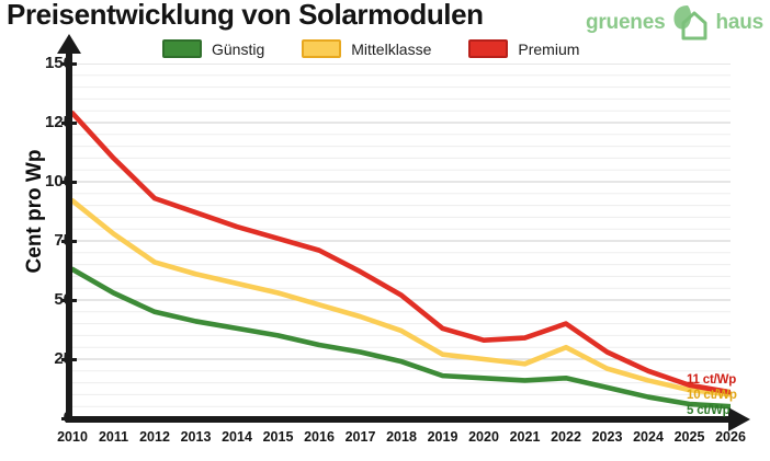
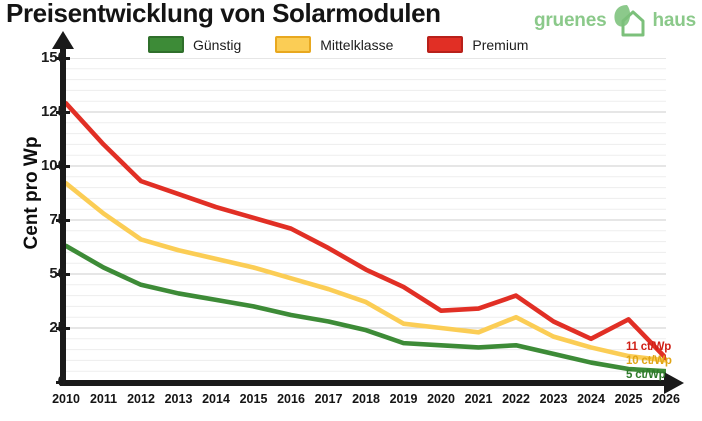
Premium/2019: 38 -> 44
Premium/2025: 14 -> 29
